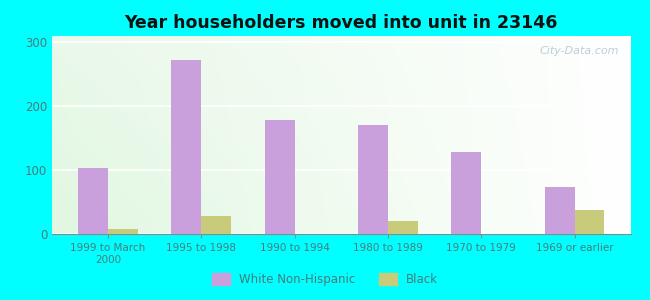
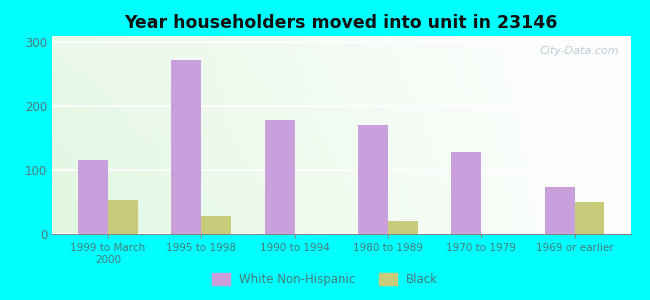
White Non-Hispanic/1999 to March 2000: 103 -> 116
Black/1999 to March 2000: 8 -> 54
Black/1969 or earlier: 38 -> 50
